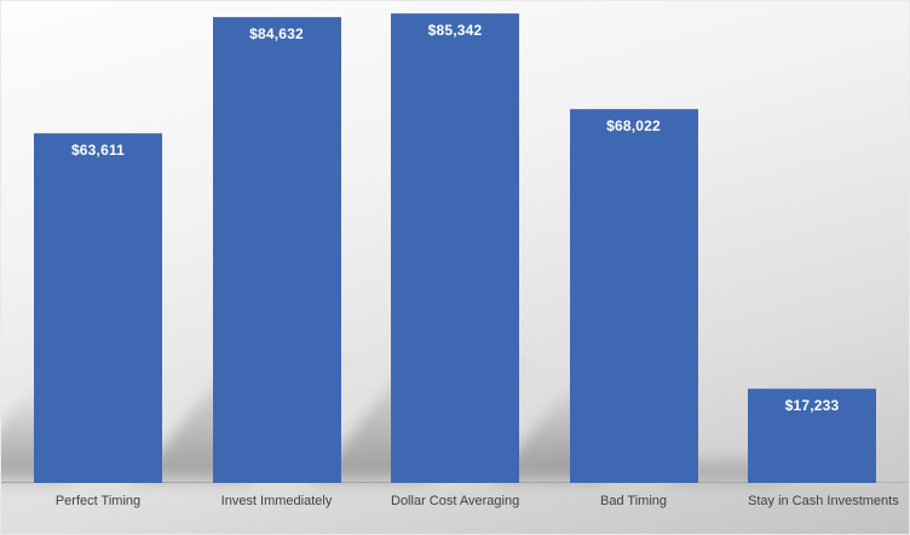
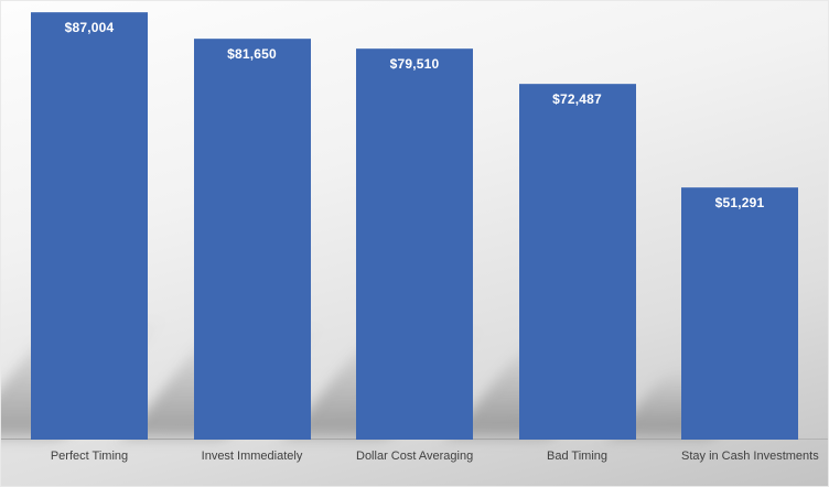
Perfect Timing: $63,611 -> $87,004
Invest Immediately: $84,632 -> $81,650
Dollar Cost Averaging: $85,342 -> $79,510
Bad Timing: $68,022 -> $72,487
Stay in Cash Investments: $17,233 -> $51,291
